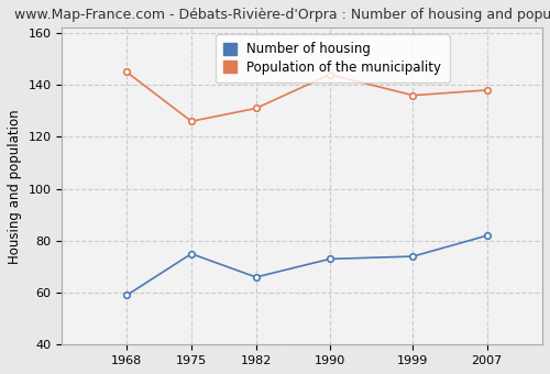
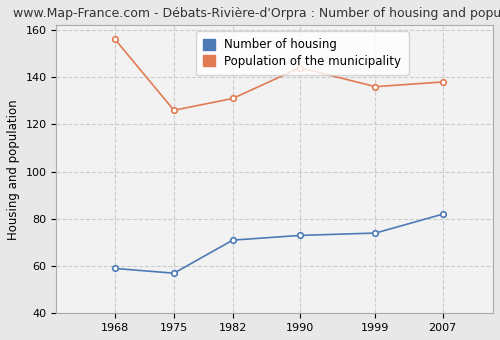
Population of the municipality/1968: 145 -> 156
Number of housing/1975: 75 -> 57
Number of housing/1982: 66 -> 71
